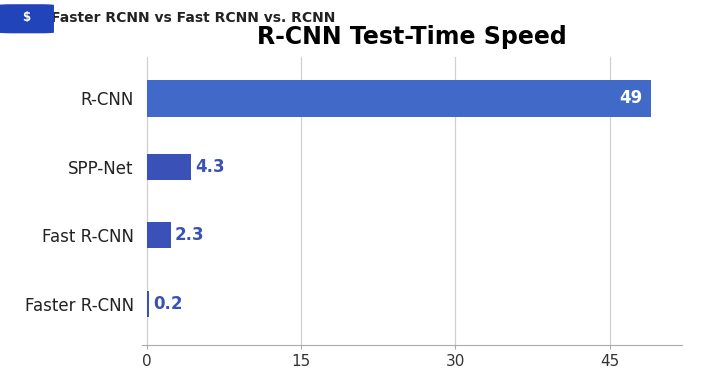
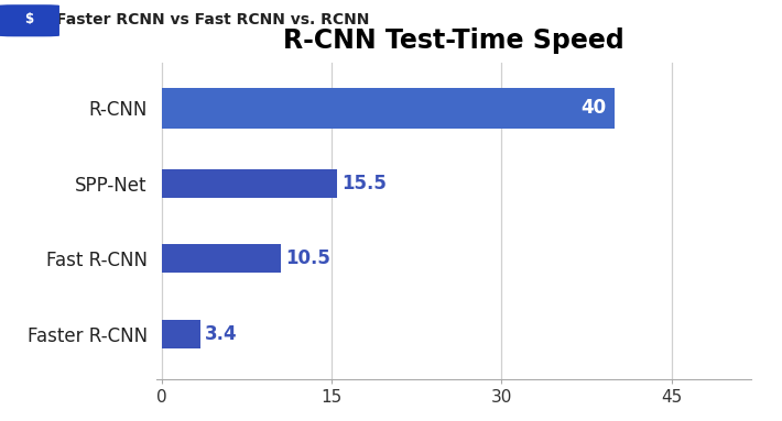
R-CNN: 49 -> 40
SPP-Net: 4.3 -> 15.5
Fast R-CNN: 2.3 -> 10.5
Faster R-CNN: 0.2 -> 3.4
